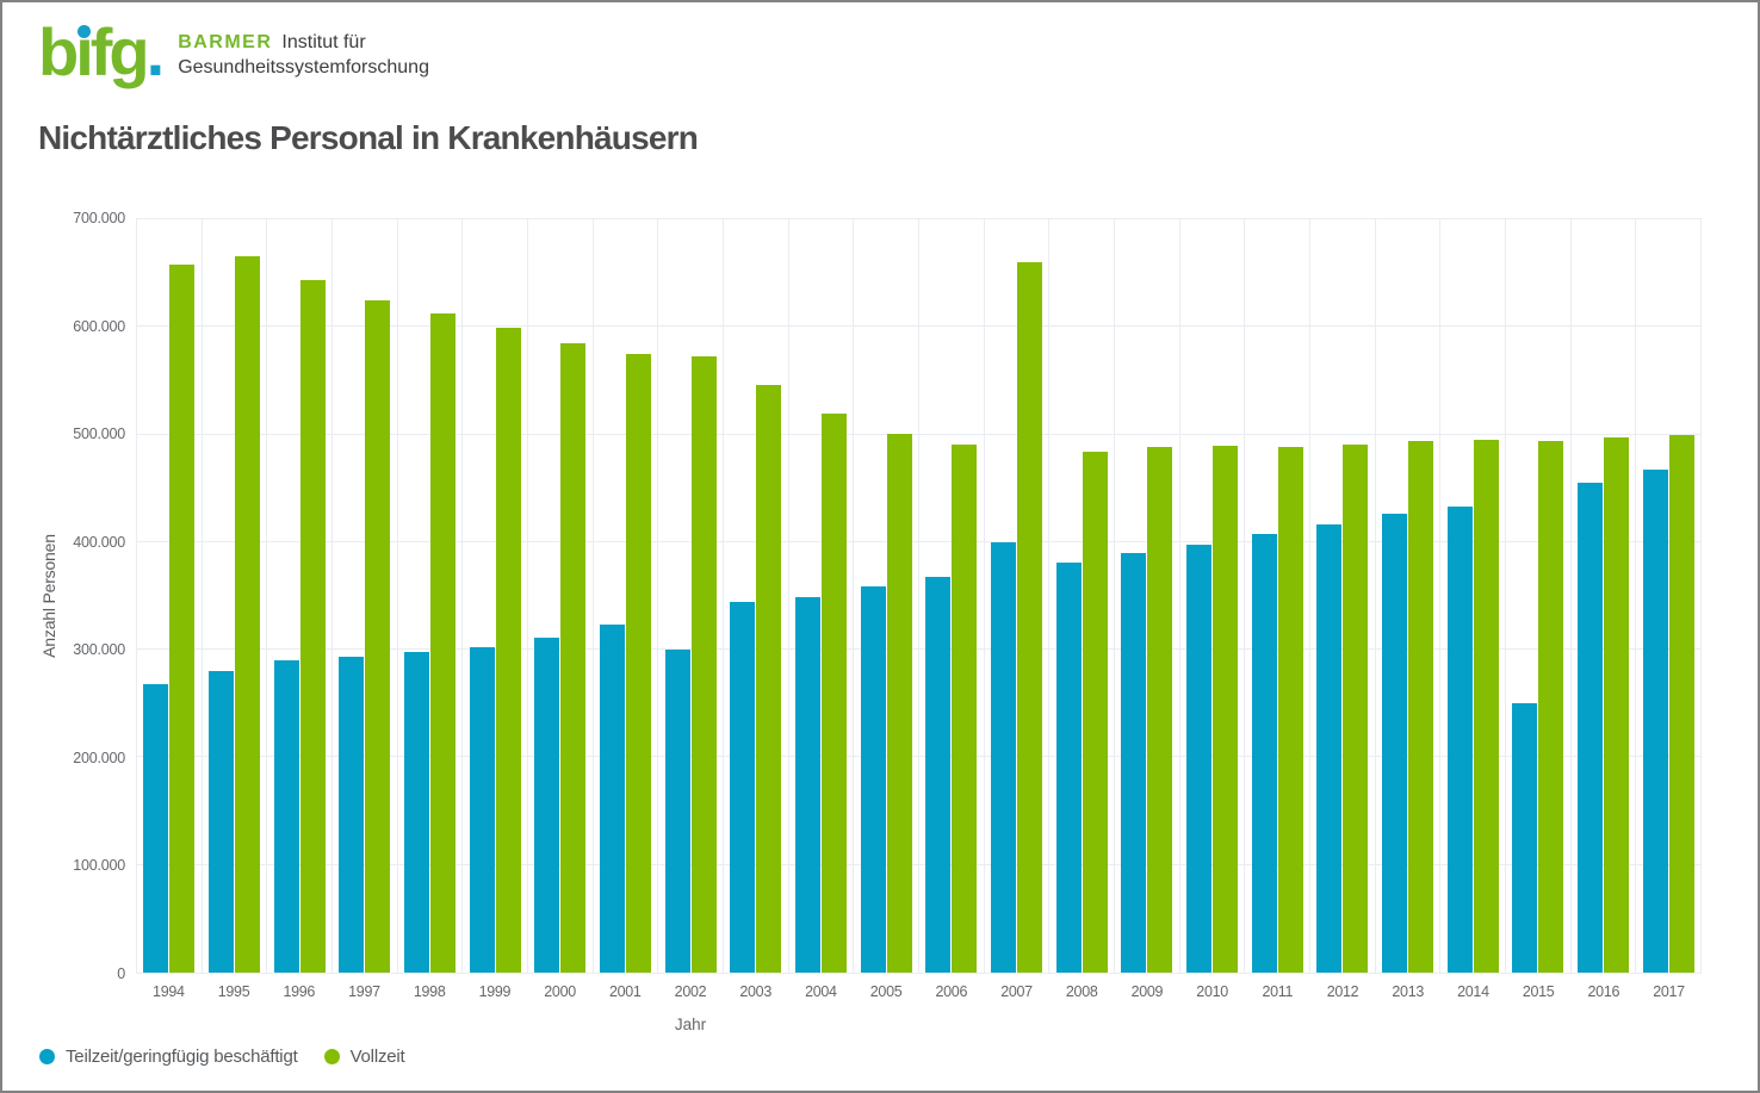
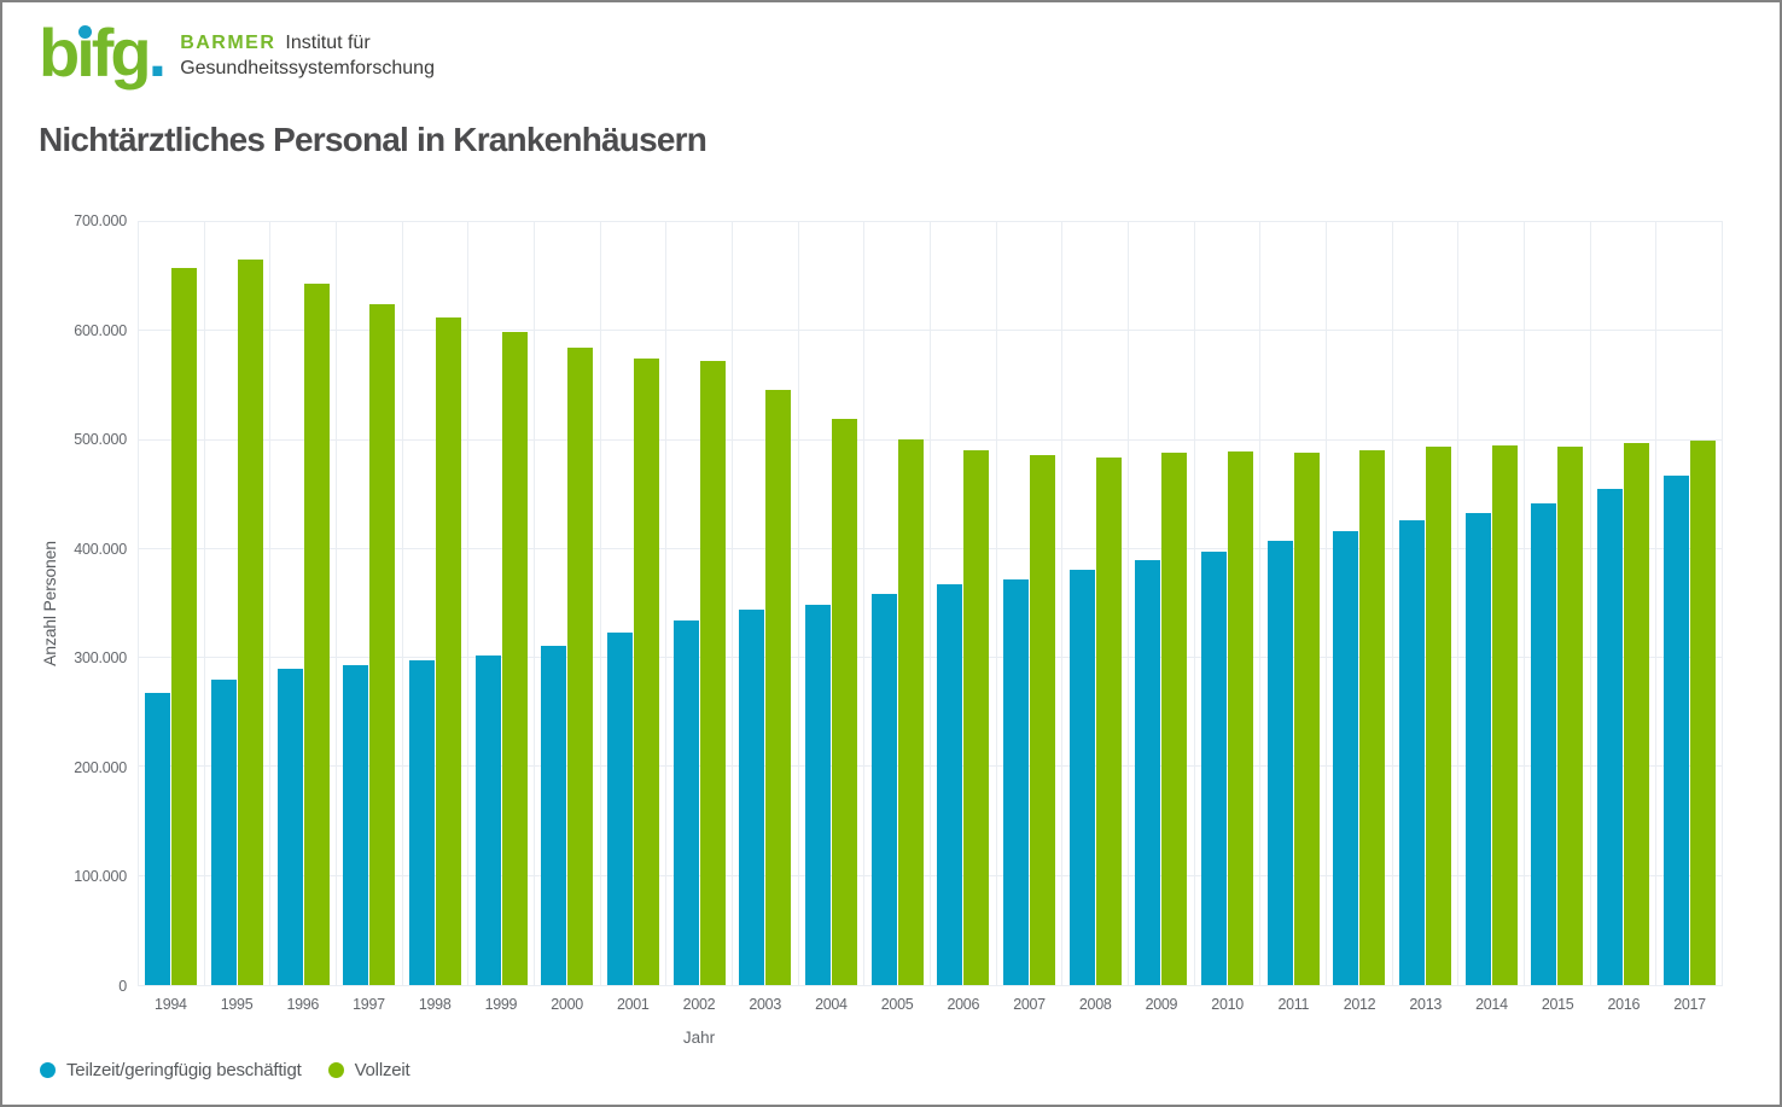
Teilzeit/geringfügig beschäftigt/2002: 300000 -> 340000
Teilzeit/geringfügig beschäftigt/2007: 400000 -> 370000
Vollzeit/2007: 660000 -> 490000
Teilzeit/geringfügig beschäftigt/2015: 250000 -> 440000
